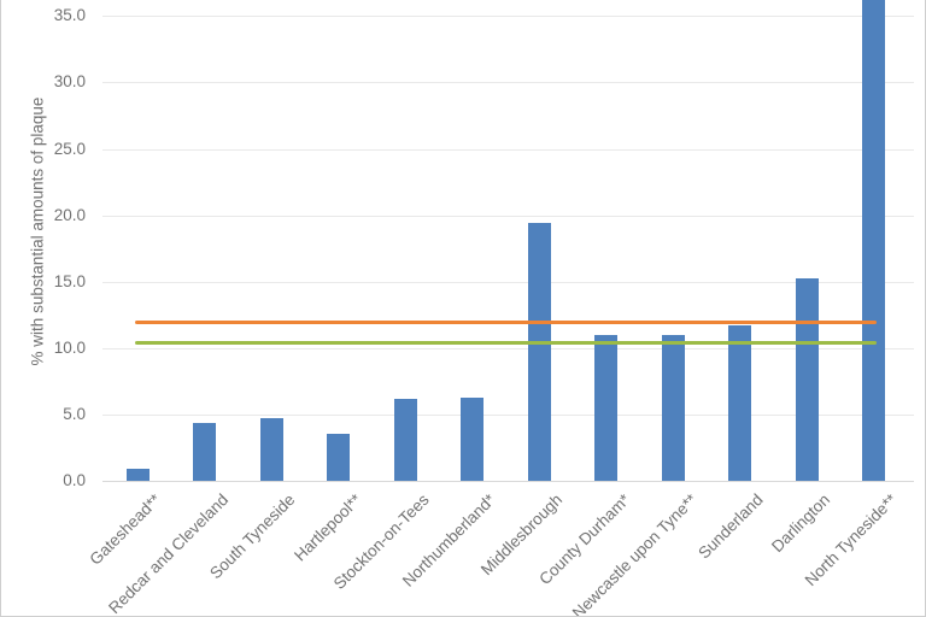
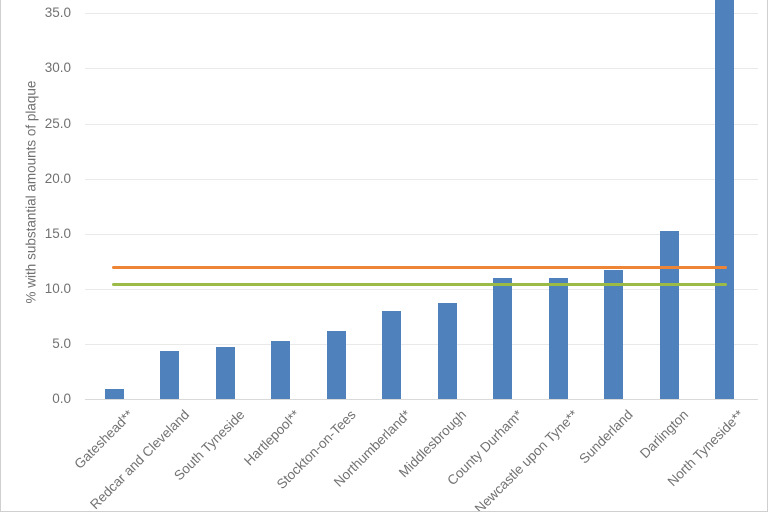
Hartlepool**: 3.5 -> 5.3
Northumberland*: 6.3 -> 8.0
Middlesbrough: 19.4 -> 8.7
